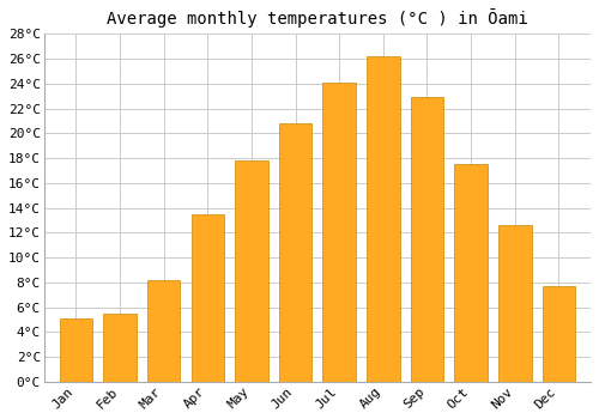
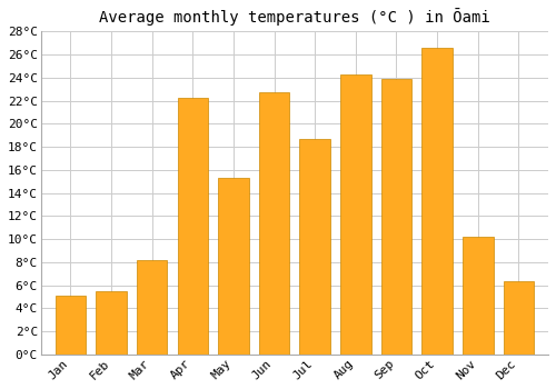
Apr: 13.5°C -> 22.2°C
May: 17.8°C -> 15.3°C
Jun: 20.8°C -> 22.7°C
Jul: 24.1°C -> 18.7°C
Aug: 26.2°C -> 24.3°C
Sep: 22.9°C -> 23.9°C
Oct: 17.5°C -> 26.6°C
Nov: 12.6°C -> 10.2°C
Dec: 7.7°C -> 6.3°C
